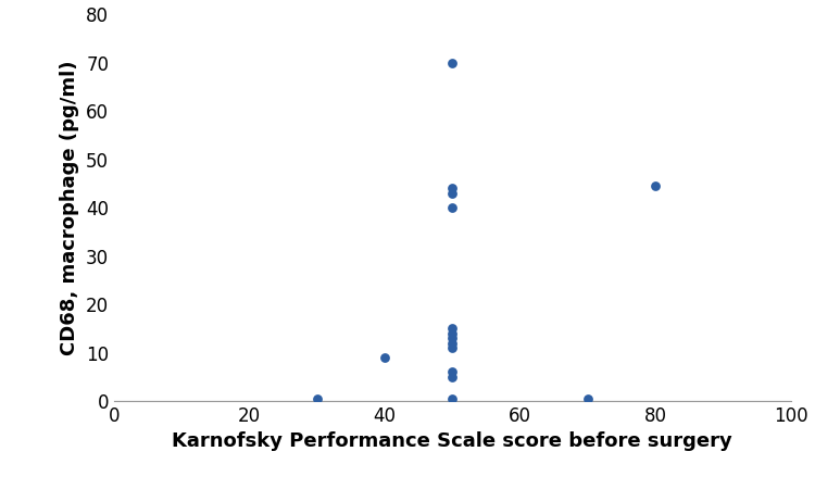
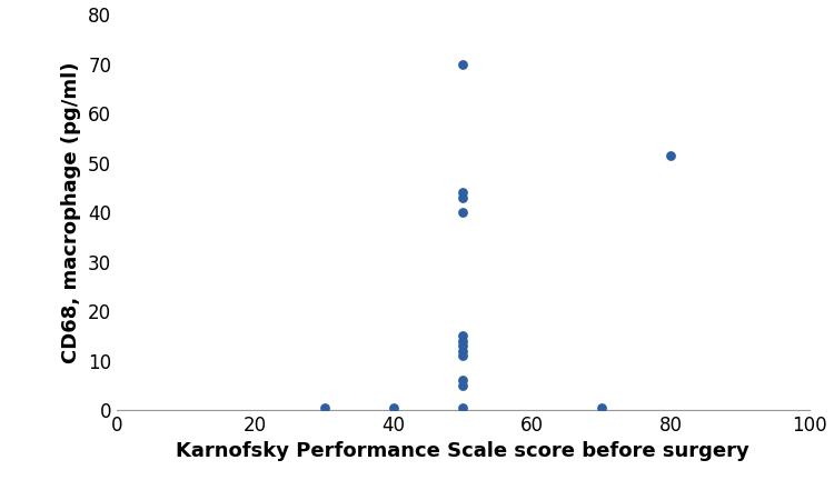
40: 9.0 -> 0.5
80: 44.5 -> 51.5
